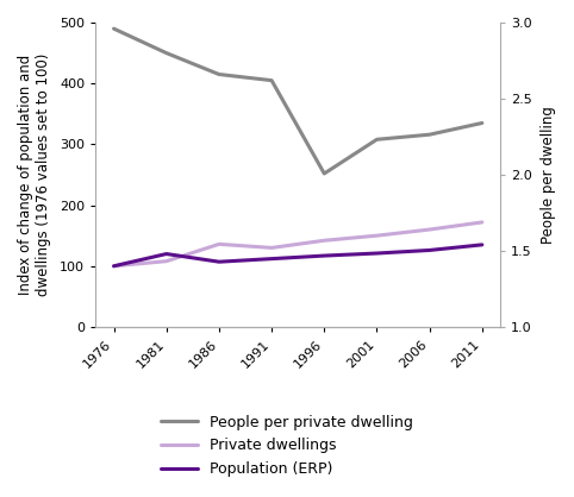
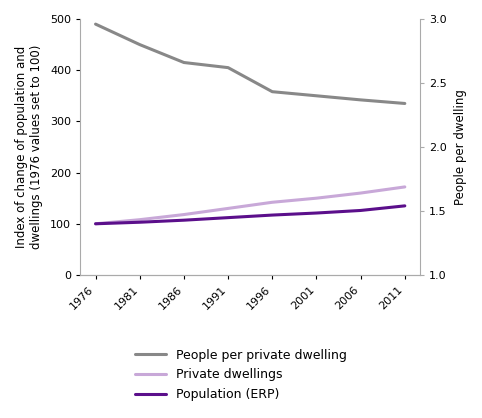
Population (ERP)/1981: 120 -> 103
Private dwellings/1986: 136 -> 118
People per private dwelling/1996: 252 -> 358
People per private dwelling/2001: 308 -> 350
People per private dwelling/2006: 316 -> 342
